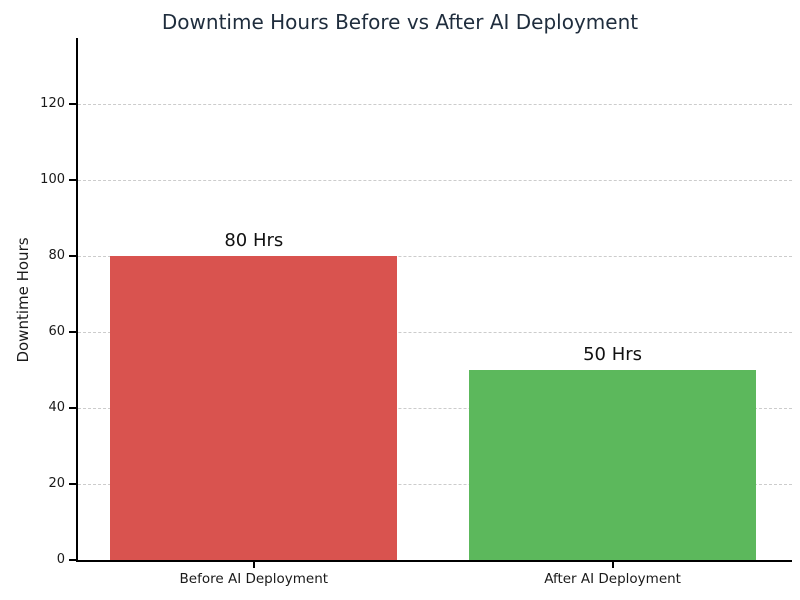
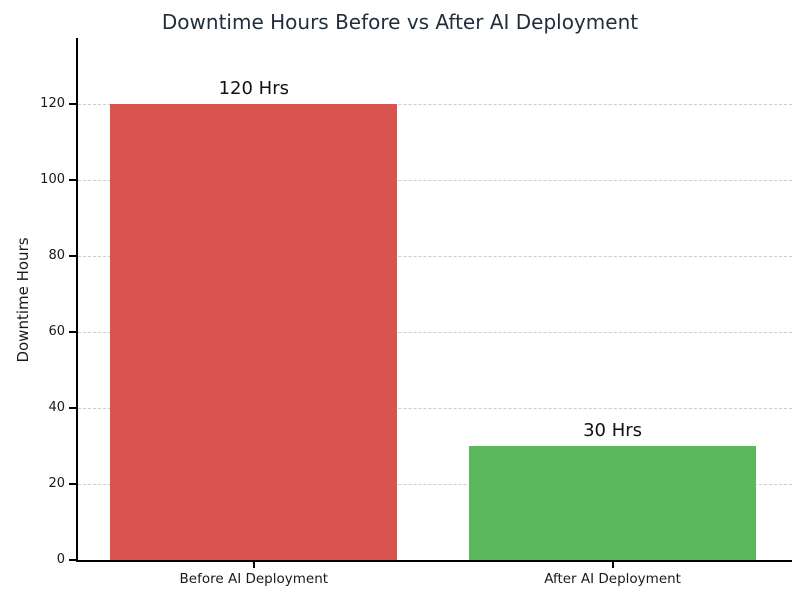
Before AI Deployment: 80 -> 120
After AI Deployment: 50 -> 30
